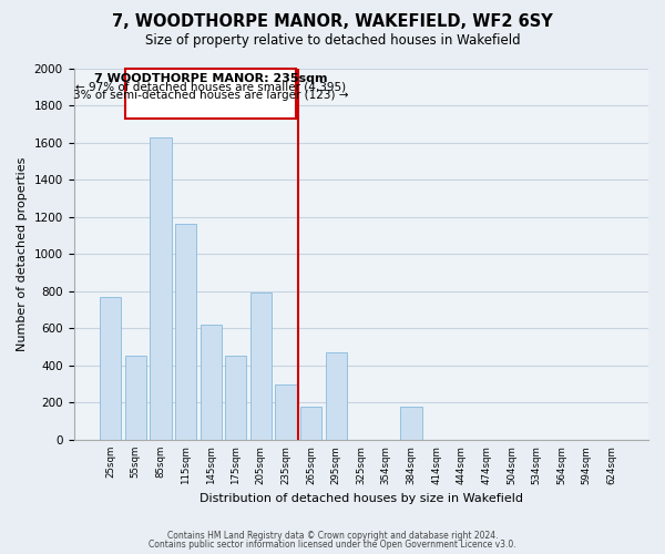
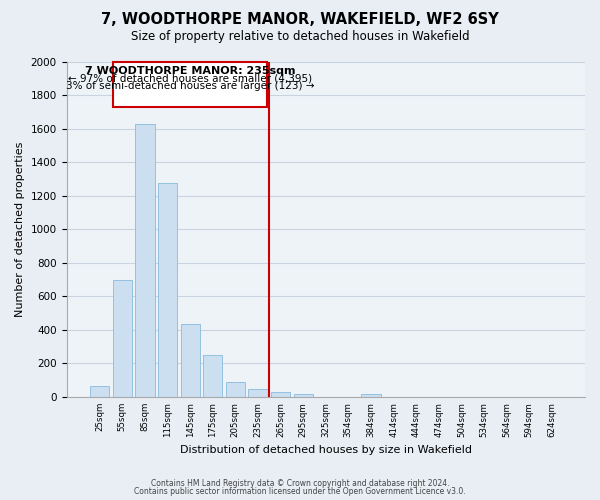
25sqm: 770 -> 60
55sqm: 450 -> 700
115sqm: 1160 -> 1280
145sqm: 620 -> 440
175sqm: 450 -> 250
205sqm: 790 -> 90
235sqm: 300 -> 50
265sqm: 180 -> 30
295sqm: 470 -> 20
384sqm: 180 -> 20
